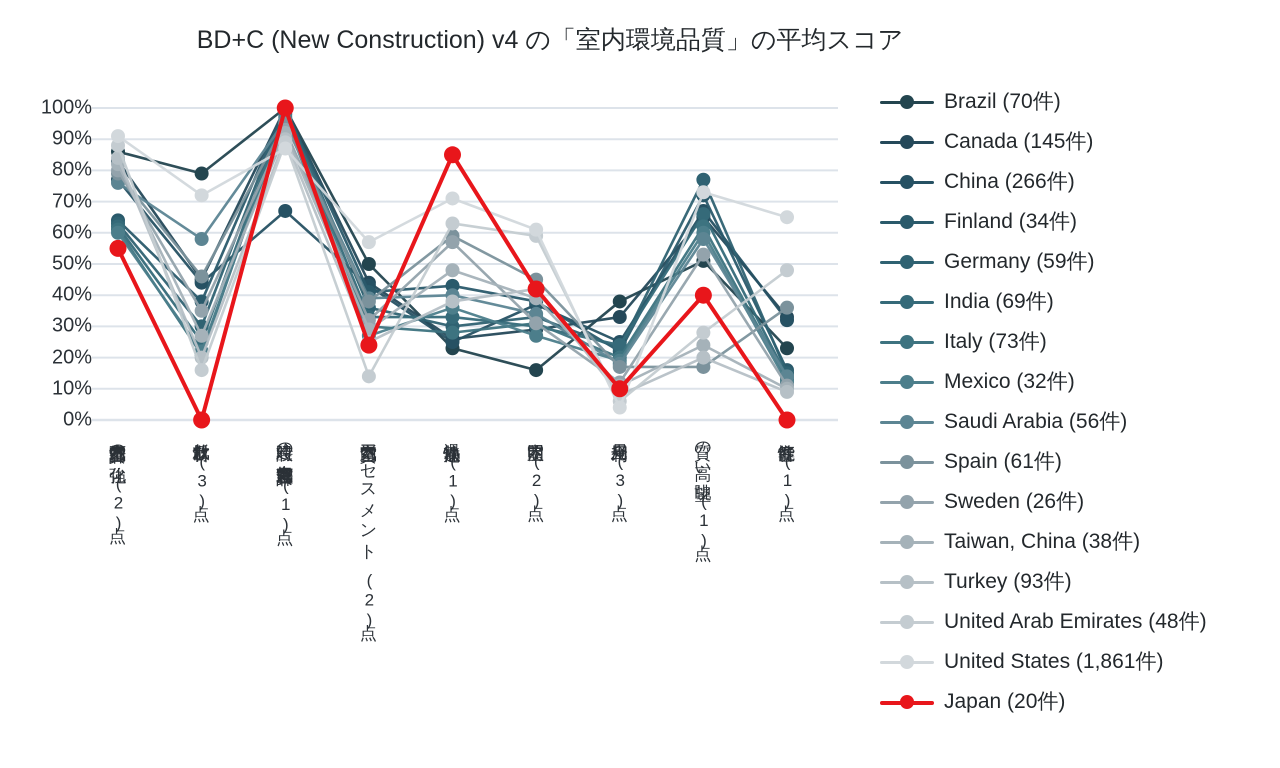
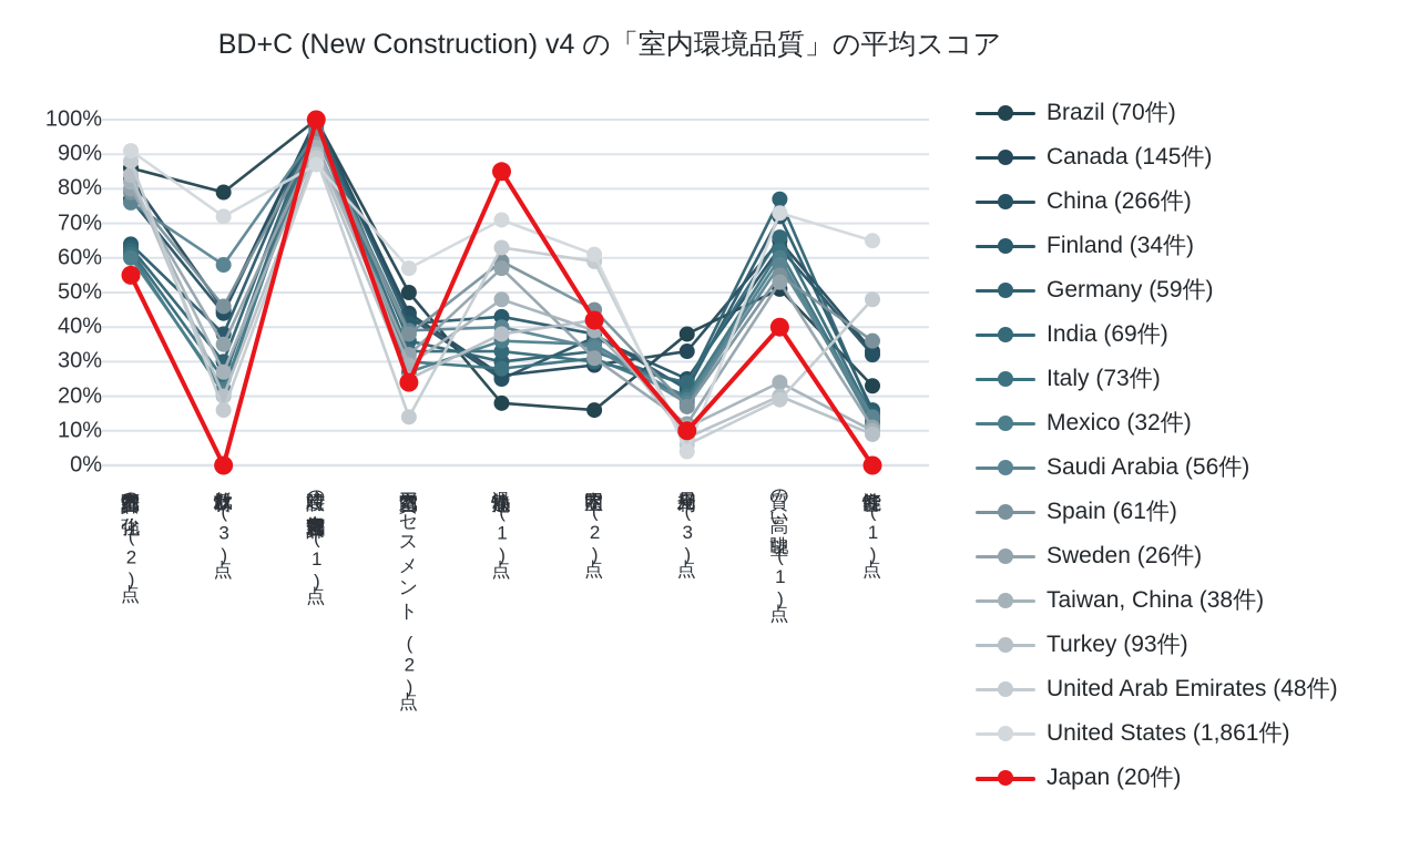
China (266件)/建設時の室内空気質管理計画 (1点): 67% -> 100%
Brazil (70件)/温熱快適性 (1点): 23% -> 18%
Mexico (32件)/室内照明 (2点): 27% -> 35%
China (266件)/質の高い眺望 (1点): 67% -> 63%
Spain (61件)/質の高い眺望 (1点): 17% -> 55%
United Arab Emirates (48件)/質の高い眺望 (1点): 28% -> 19%
